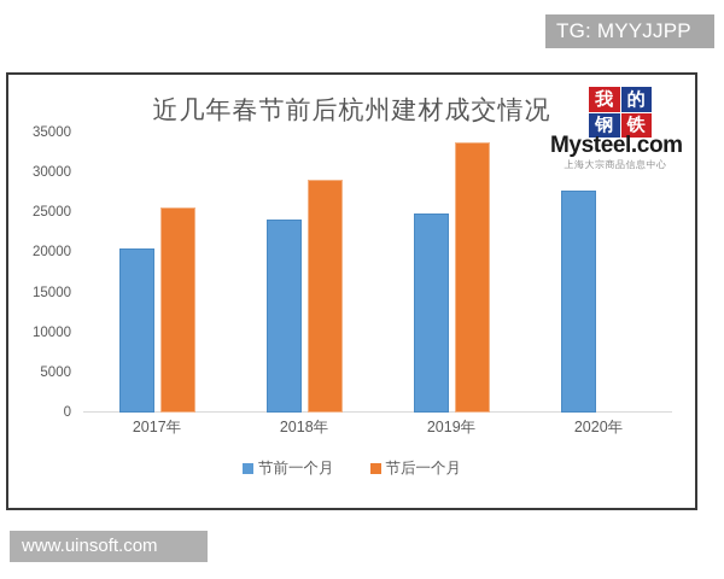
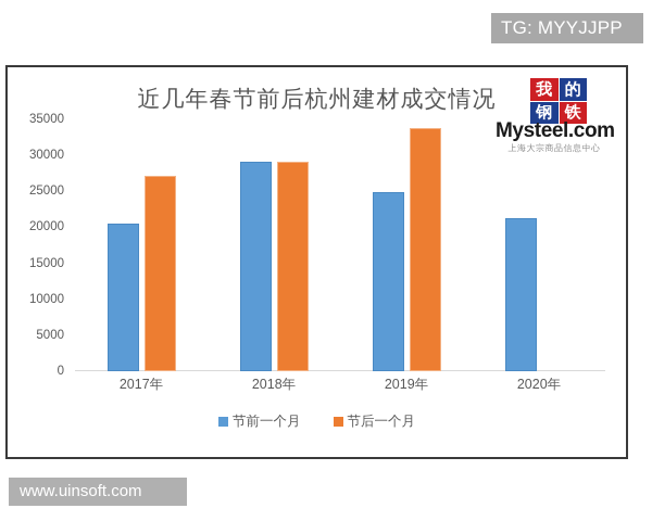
节后一个月/2017年: 26000 -> 28000
节前一个月/2018年: 25000 -> 30000
节前一个月/2020年: 29000 -> 22000
